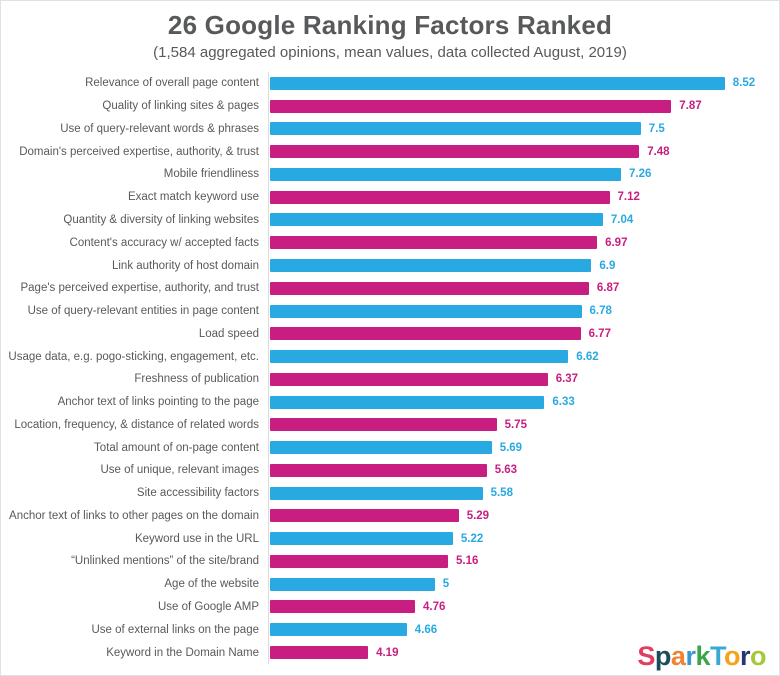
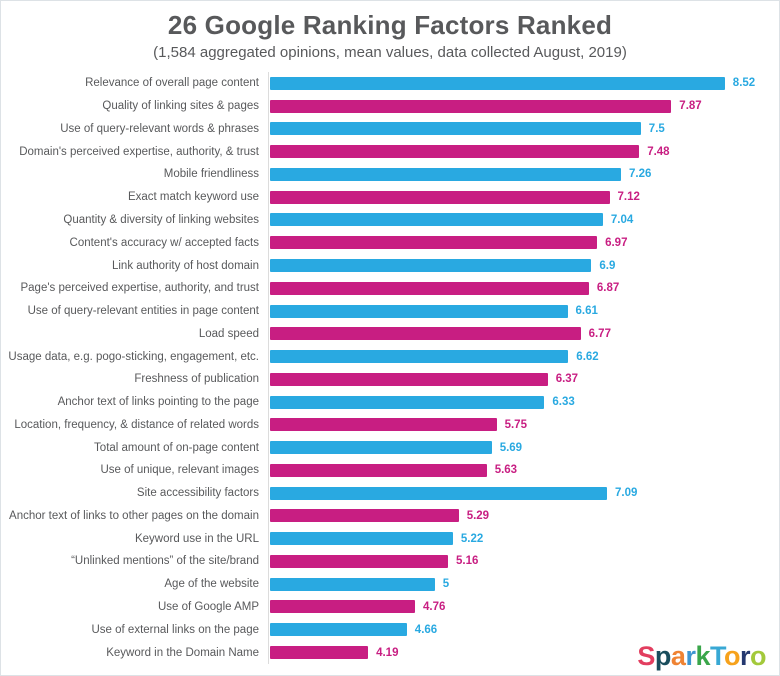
Use of query-relevant entities in page content: 6.78 -> 6.61
Site accessibility factors: 5.58 -> 7.09
